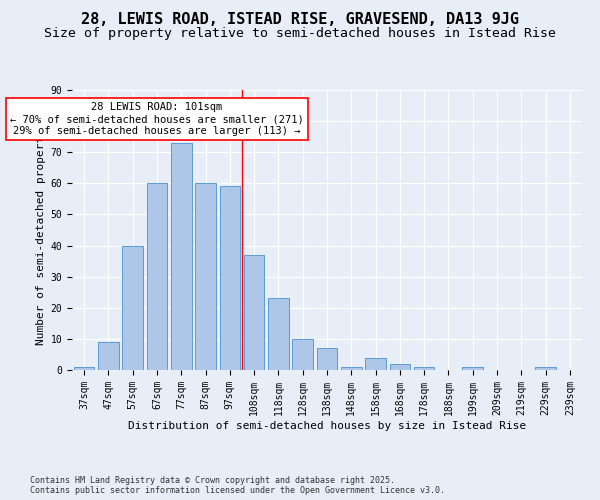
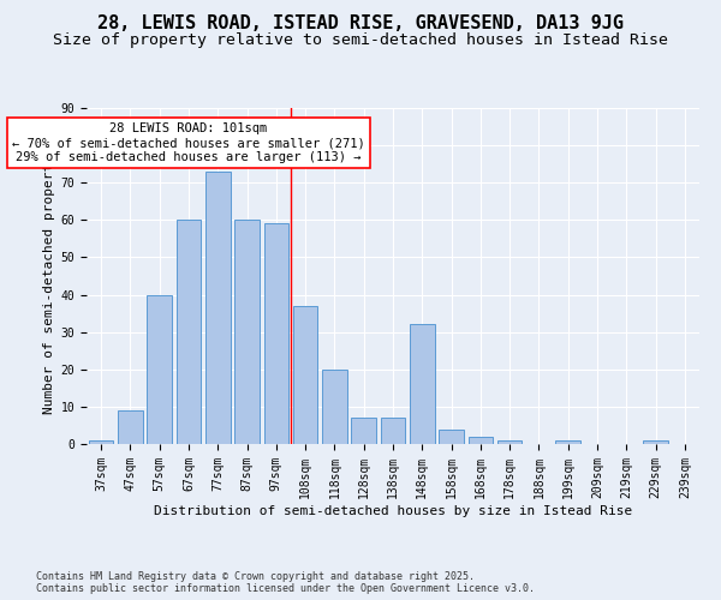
118sqm: 23 -> 20
128sqm: 10 -> 7
148sqm: 1 -> 32
